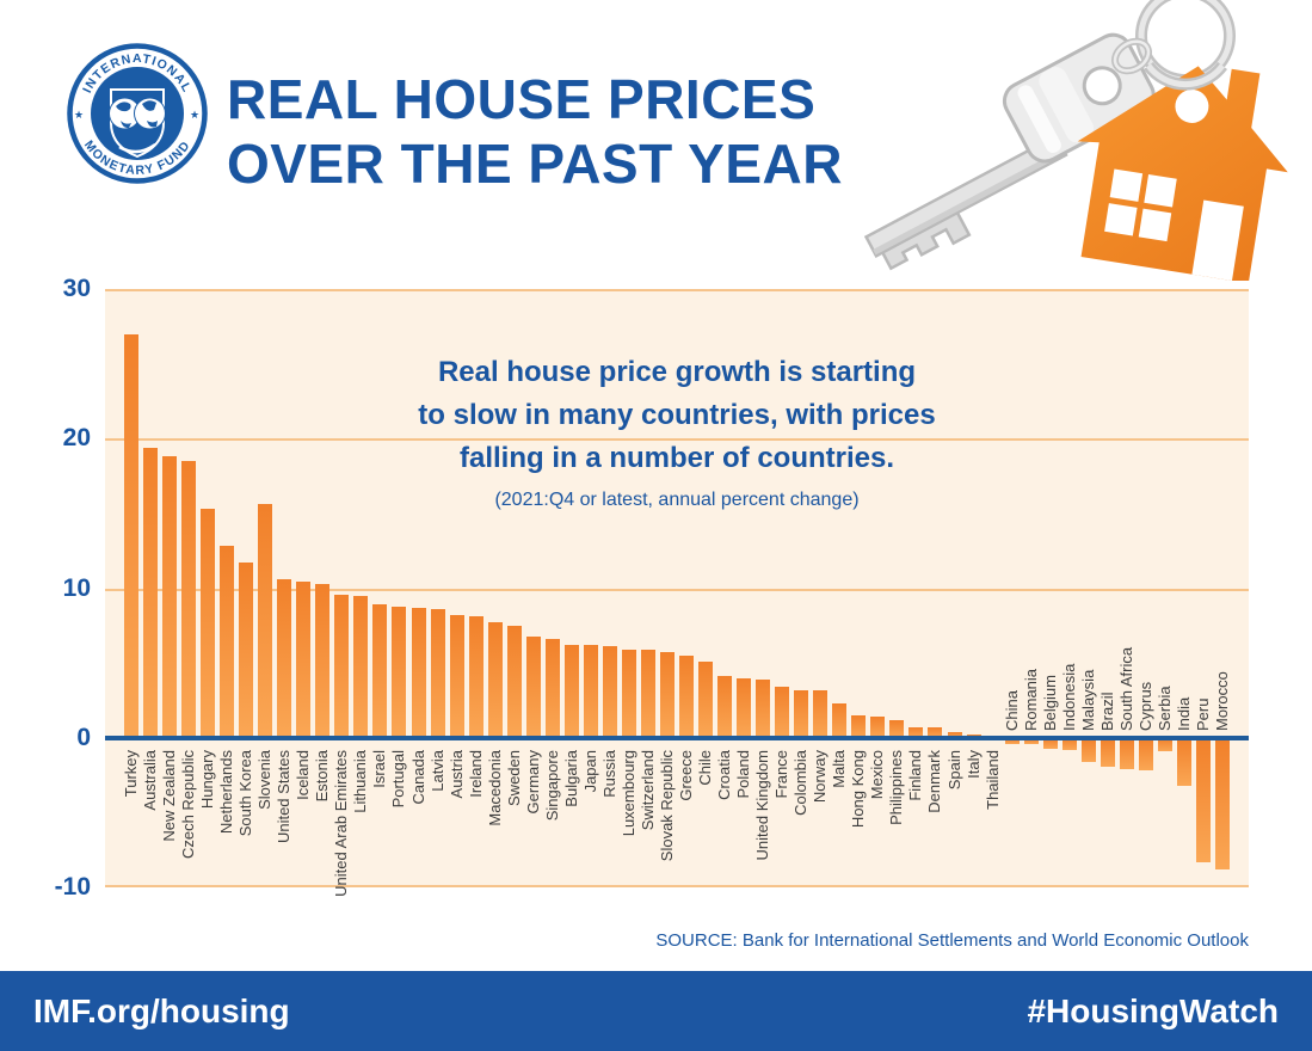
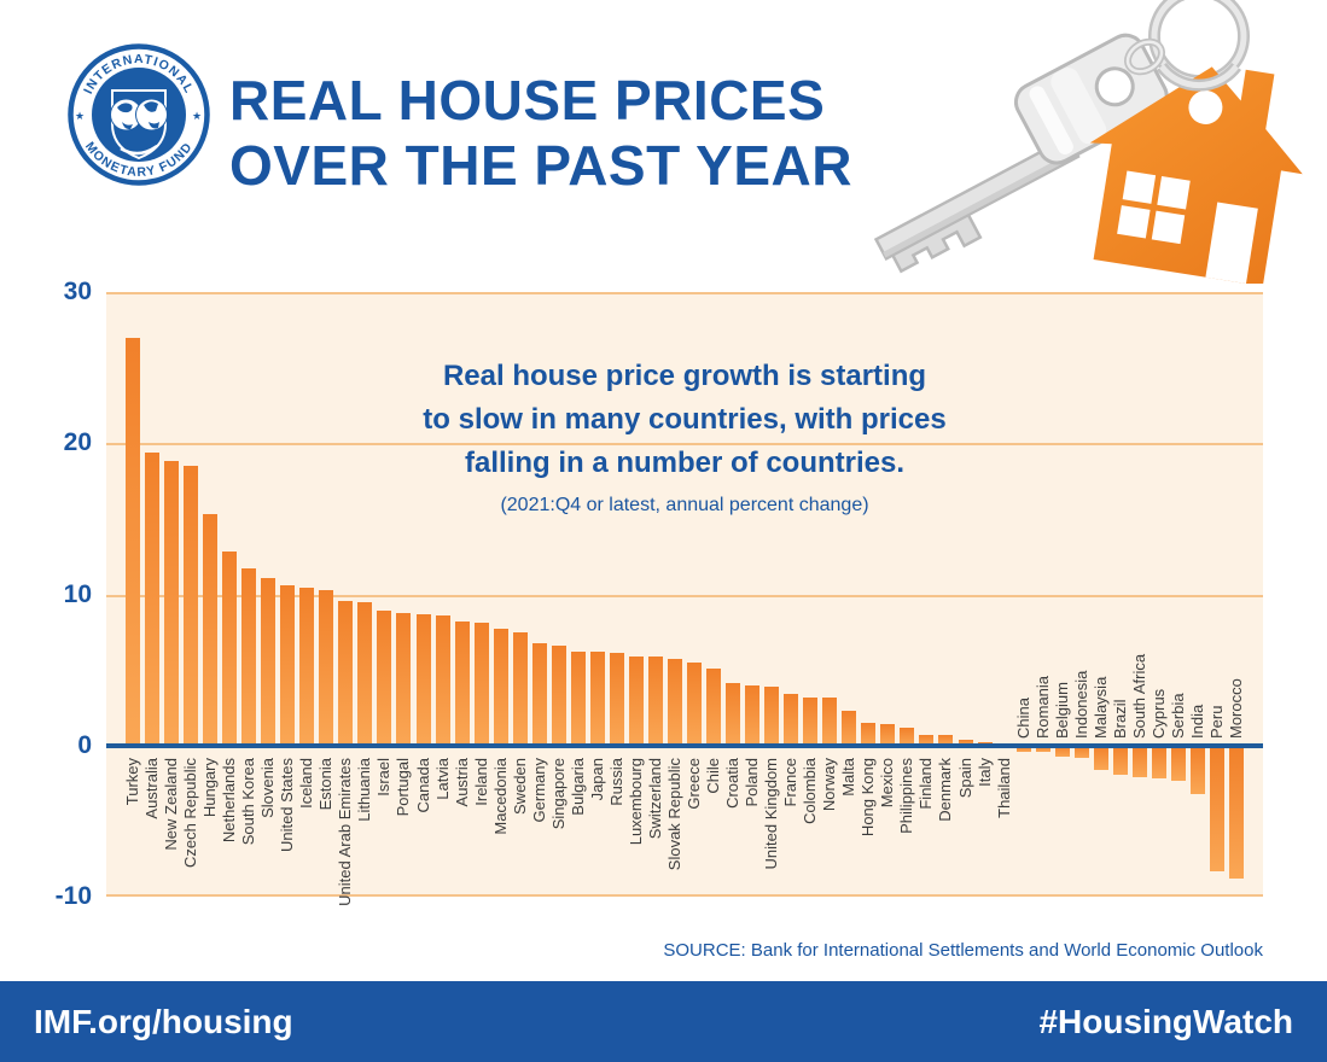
Slovenia: 15.6 -> 11.1
Serbia: -0.9 -> -2.3
